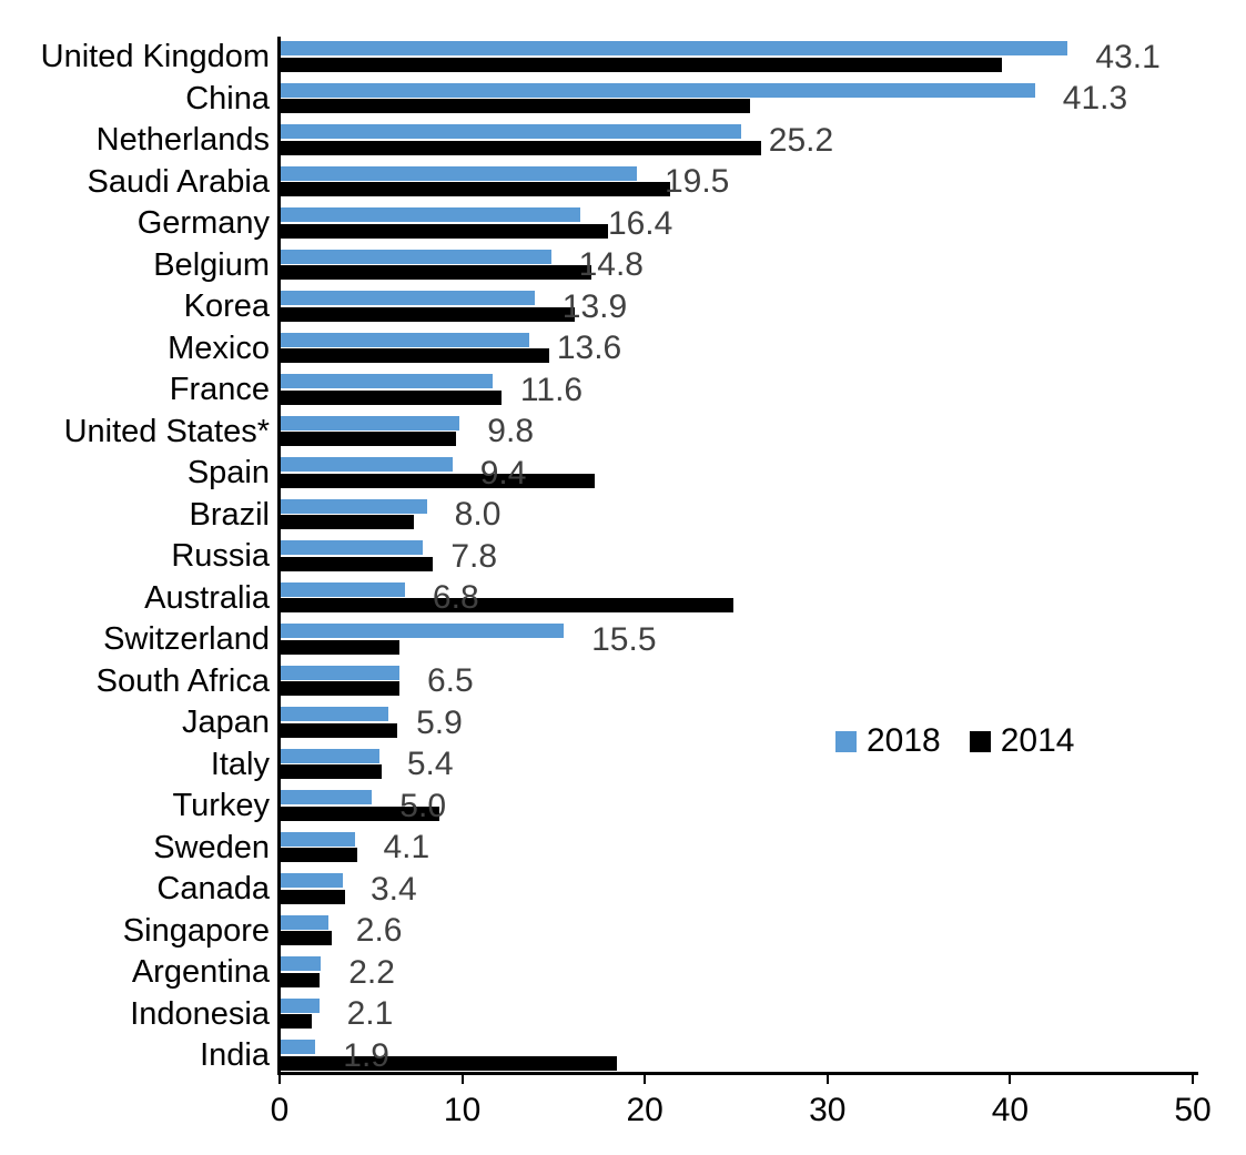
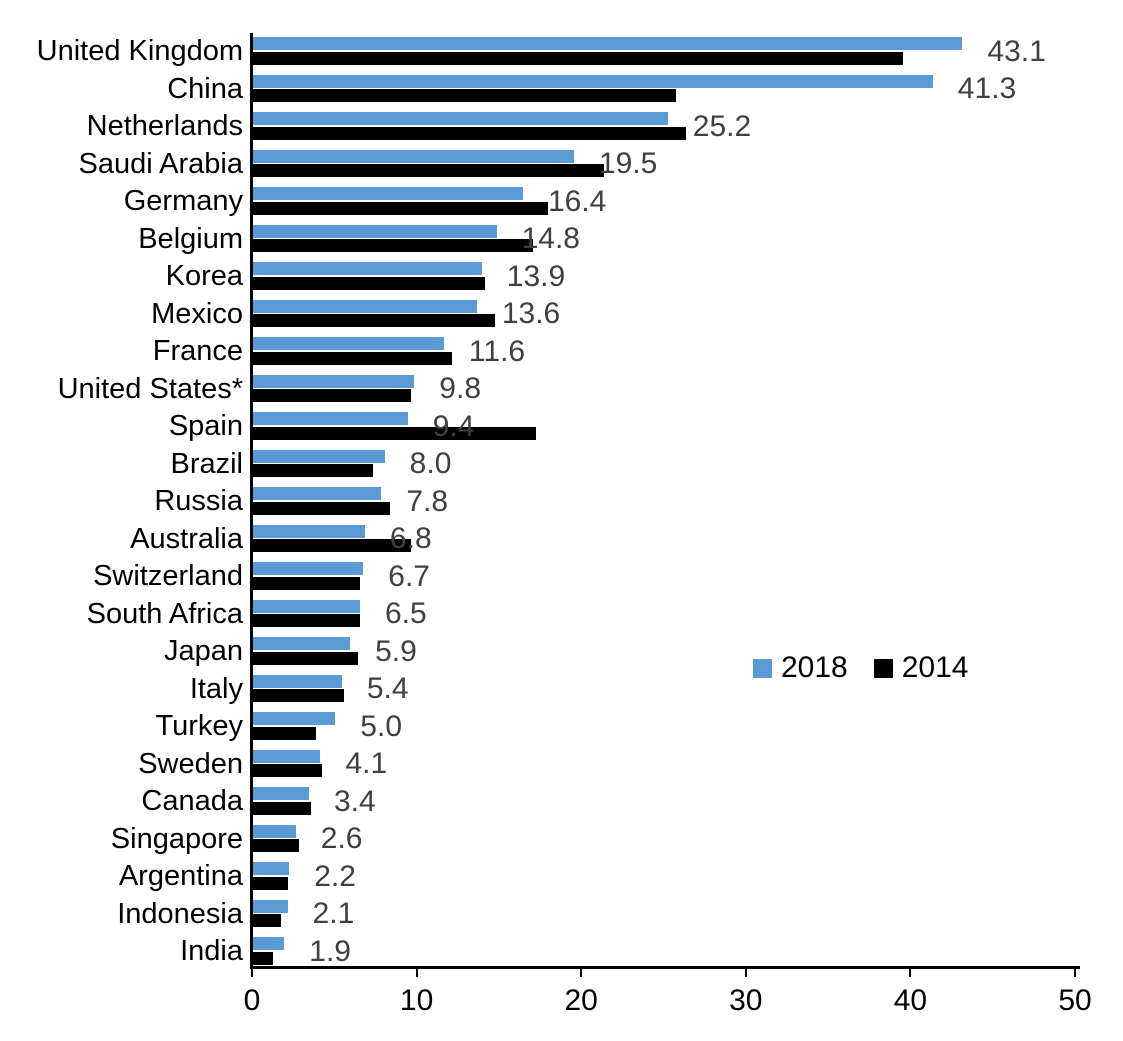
2014/Korea: 16.1 -> 14.1
2014/Australia: 24.8 -> 9.6
2018/Switzerland: 15.5 -> 6.7
2014/Turkey: 8.7 -> 3.8
2014/India: 18.4 -> 1.2
